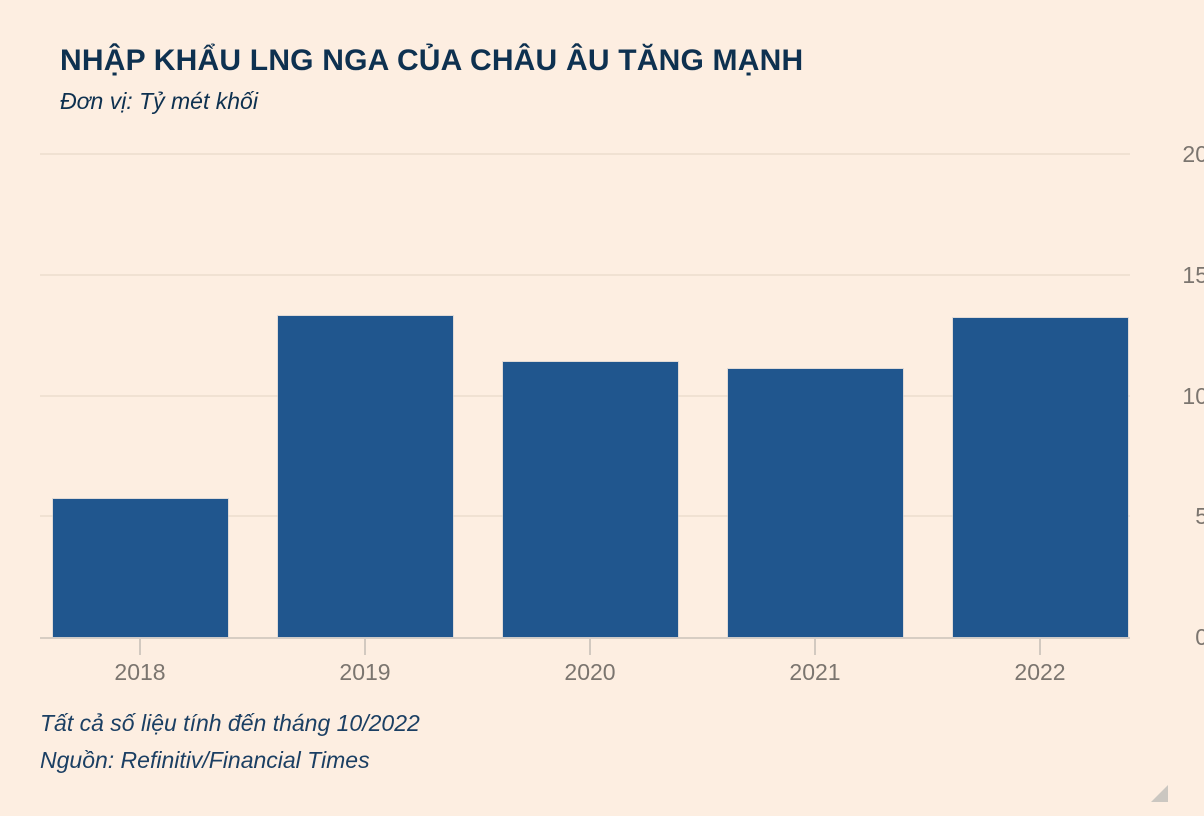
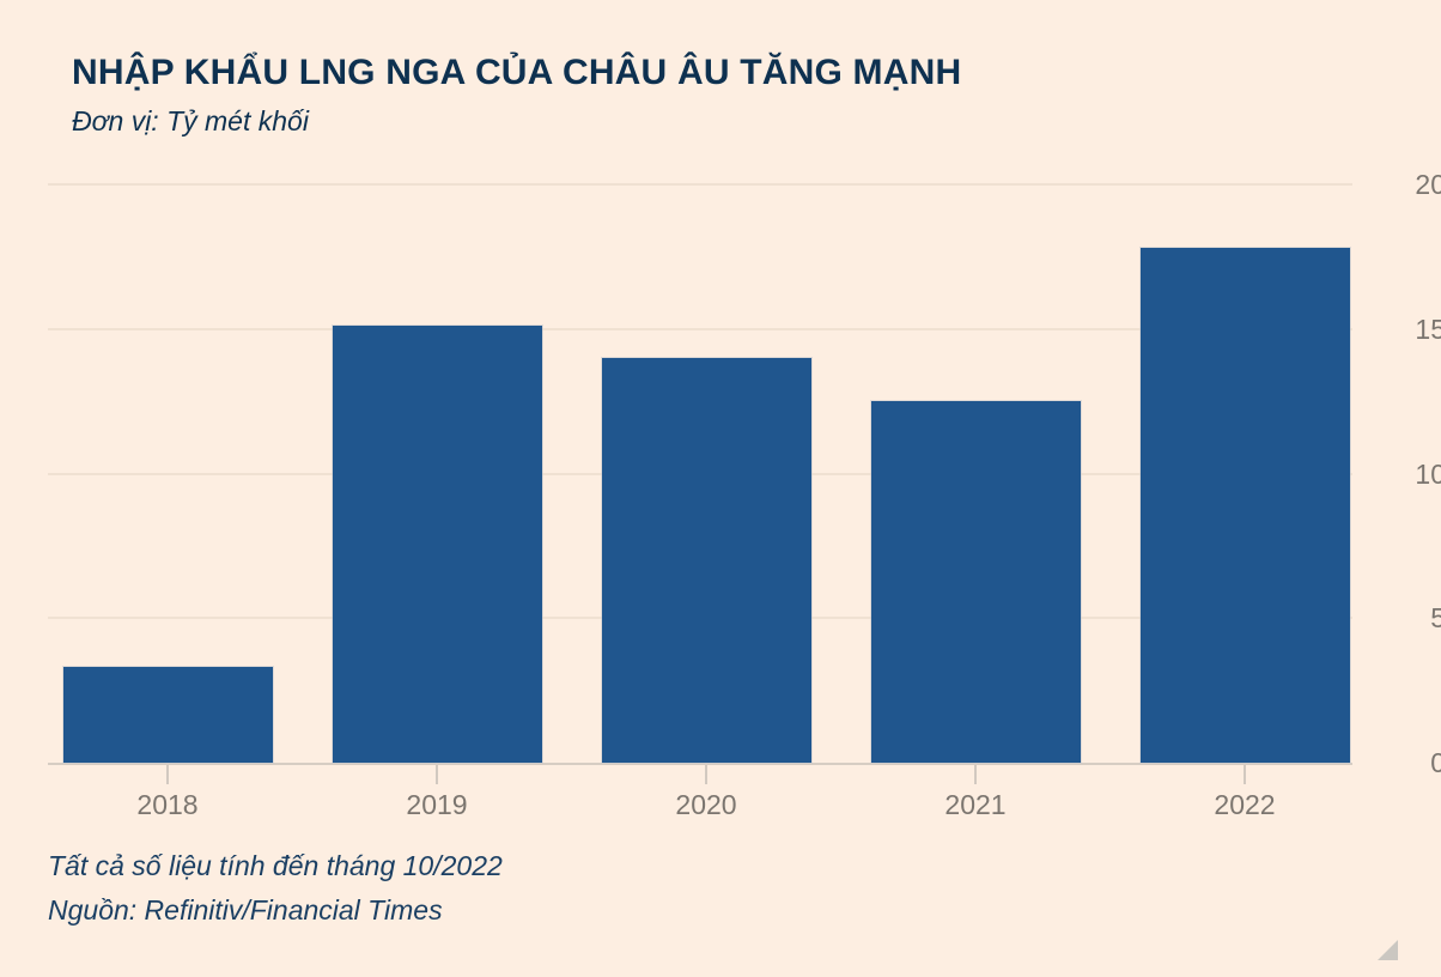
2018: 5.7 -> 3.3
2019: 13.3 -> 15.1
2020: 11.4 -> 14.0
2021: 11.1 -> 12.5
2022: 13.2 -> 17.8
